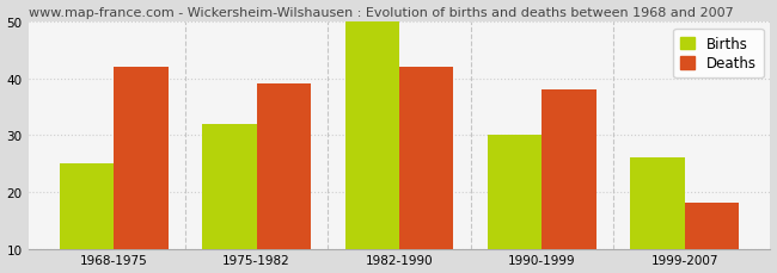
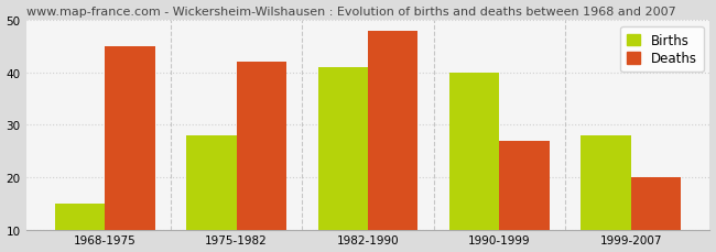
Births/1968-1975: 25 -> 15
Deaths/1968-1975: 42 -> 45
Births/1975-1982: 32 -> 28
Deaths/1975-1982: 39 -> 42
Births/1982-1990: 50 -> 41
Deaths/1982-1990: 42 -> 48
Births/1990-1999: 30 -> 40
Deaths/1990-1999: 38 -> 27
Births/1999-2007: 26 -> 28
Deaths/1999-2007: 18 -> 20
